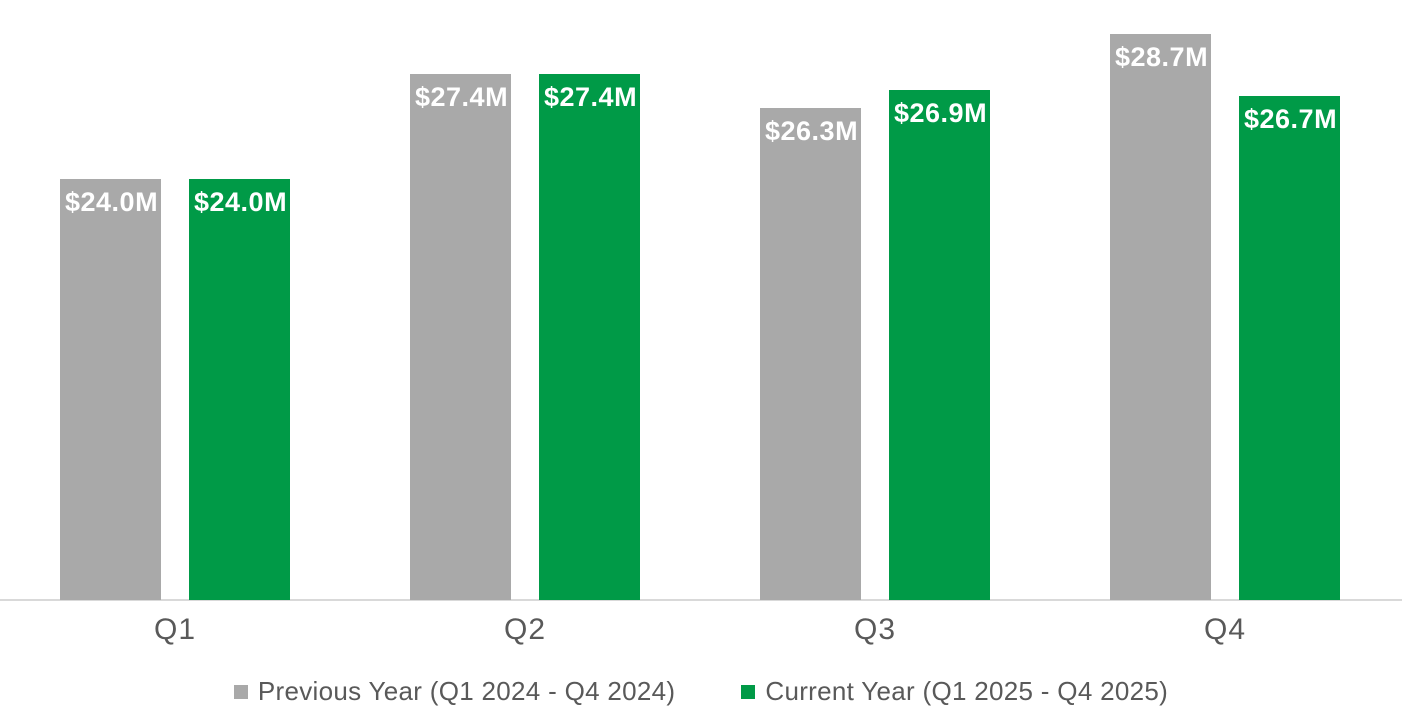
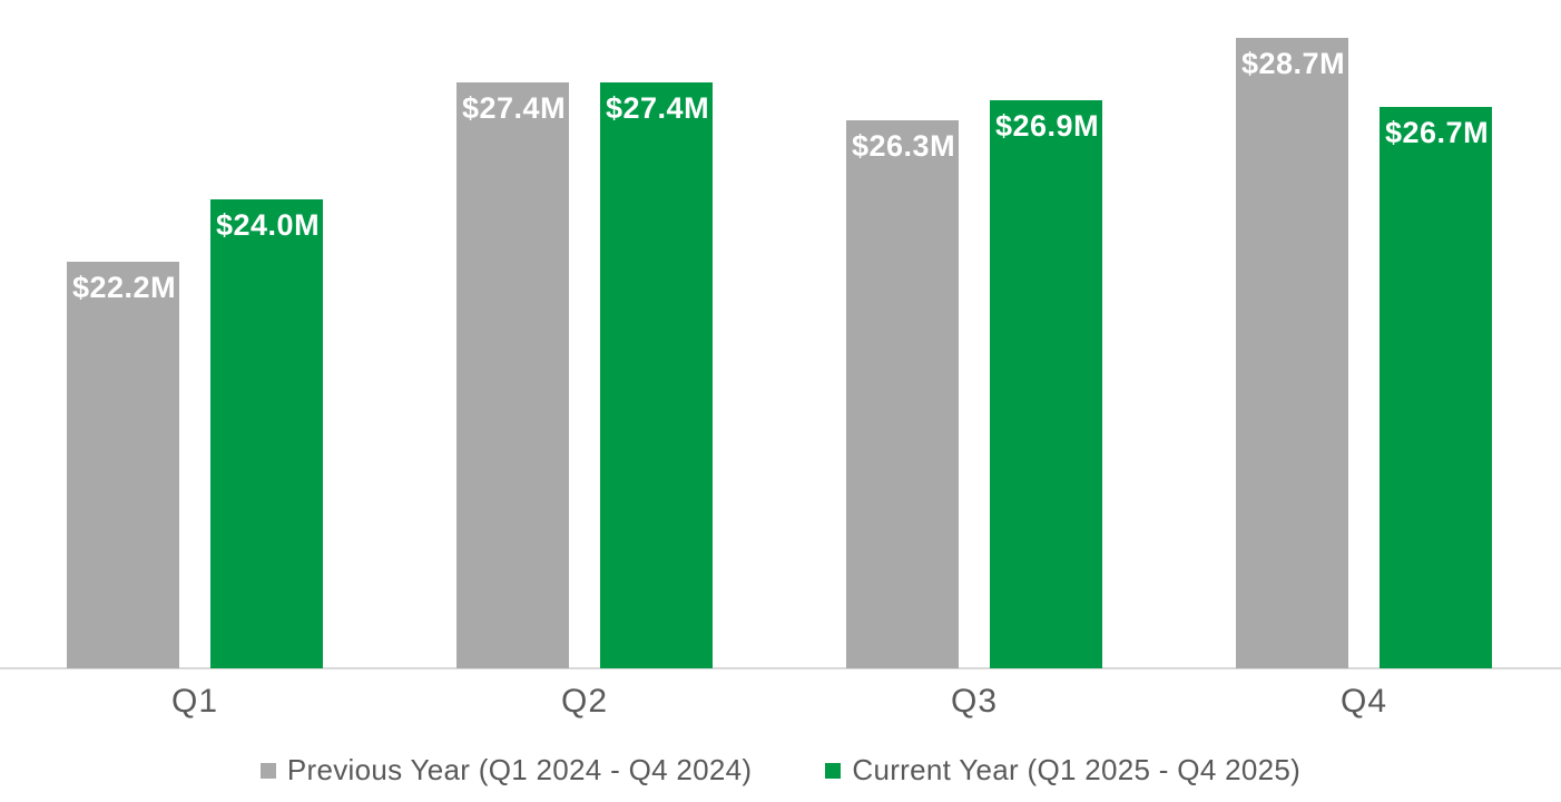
Previous Year (Q1 2024 - Q4 2024)/Q1: $24.0M -> $22.2M
